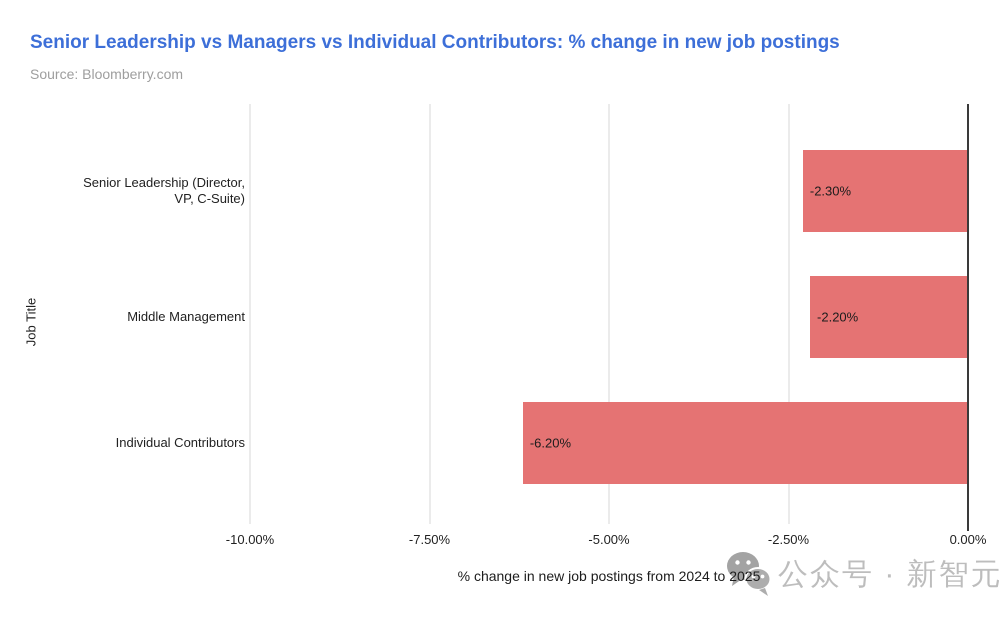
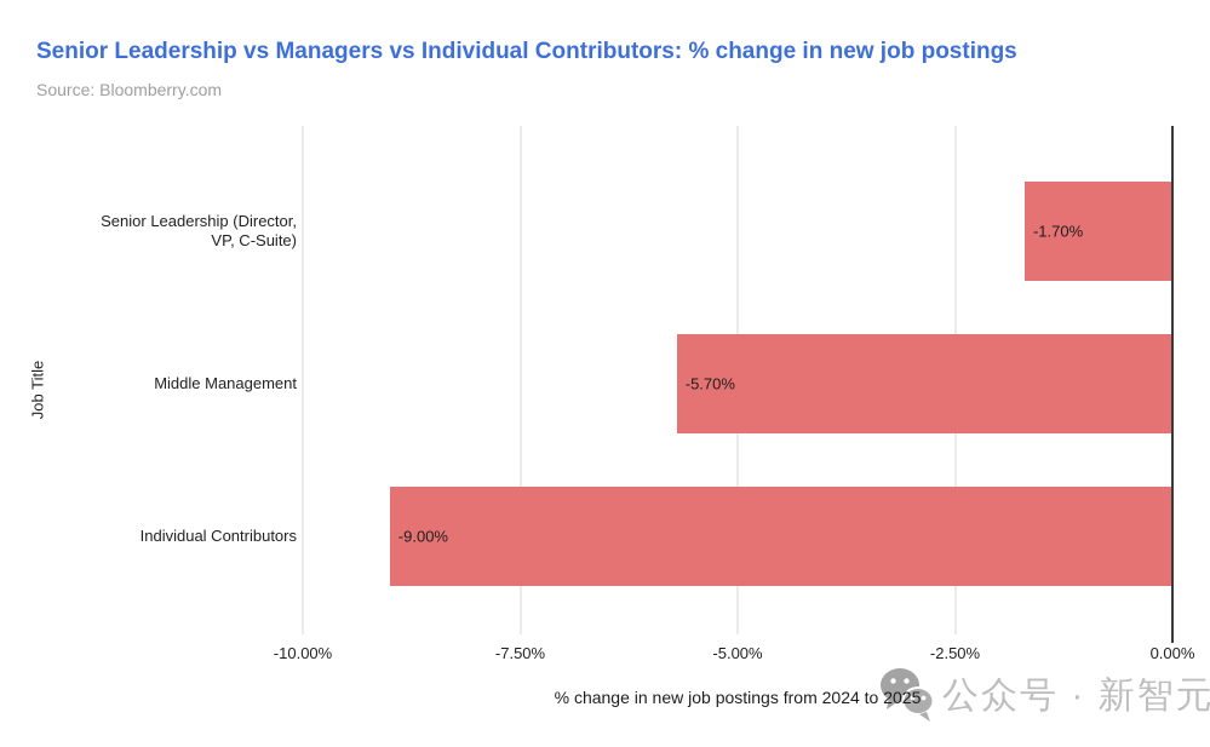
Senior Leadership (Director, VP, C-Suite): -2.30% -> -1.70%
Middle Management: -2.20% -> -5.70%
Individual Contributors: -6.20% -> -9.00%
